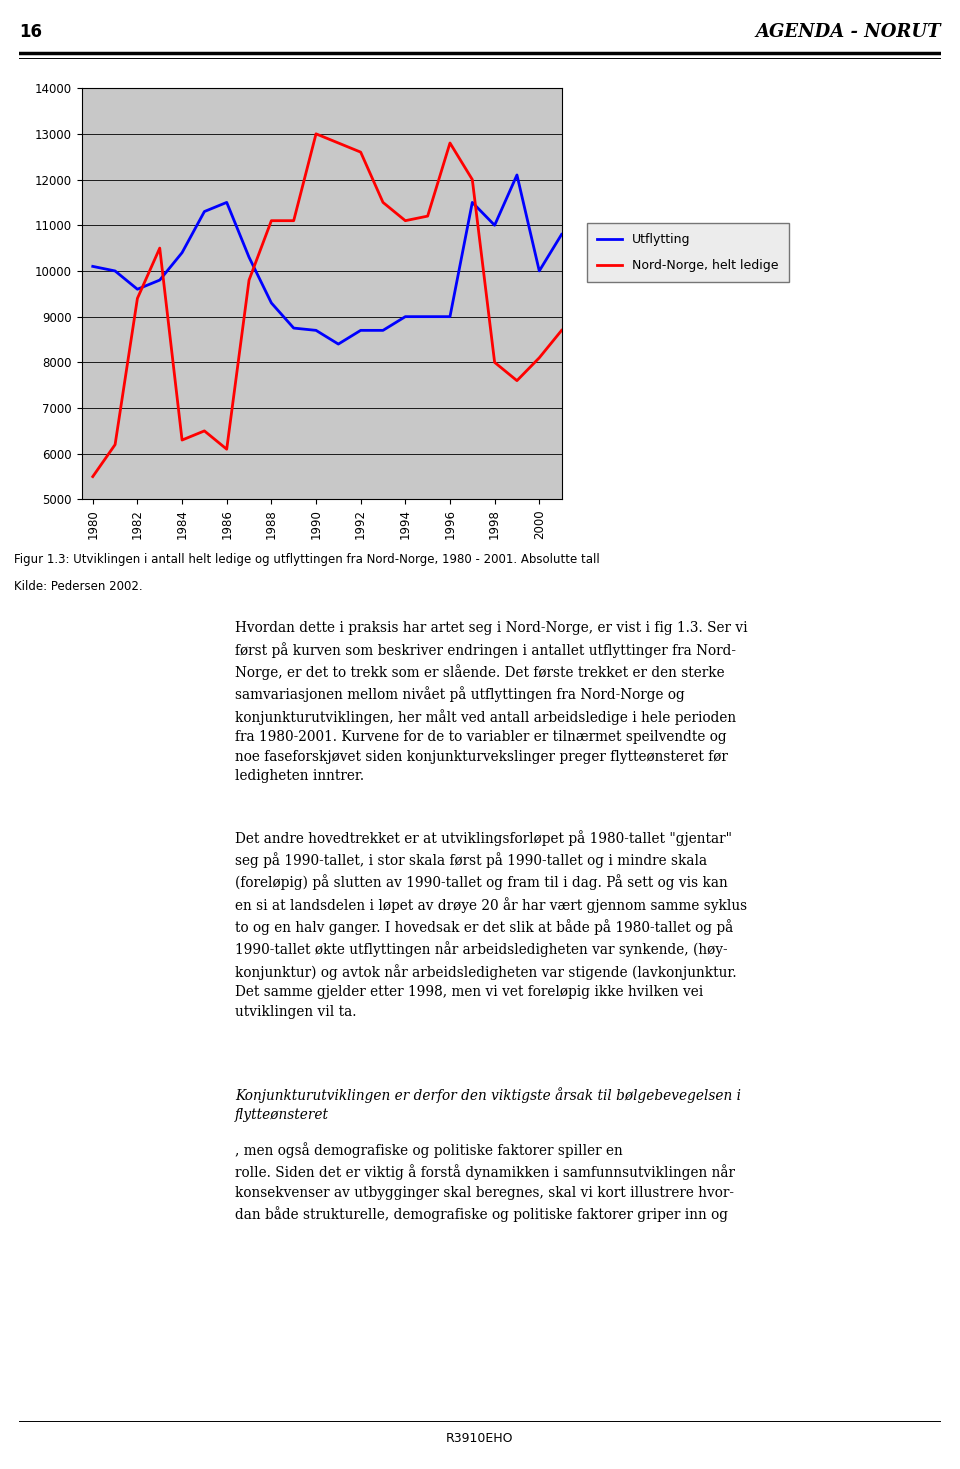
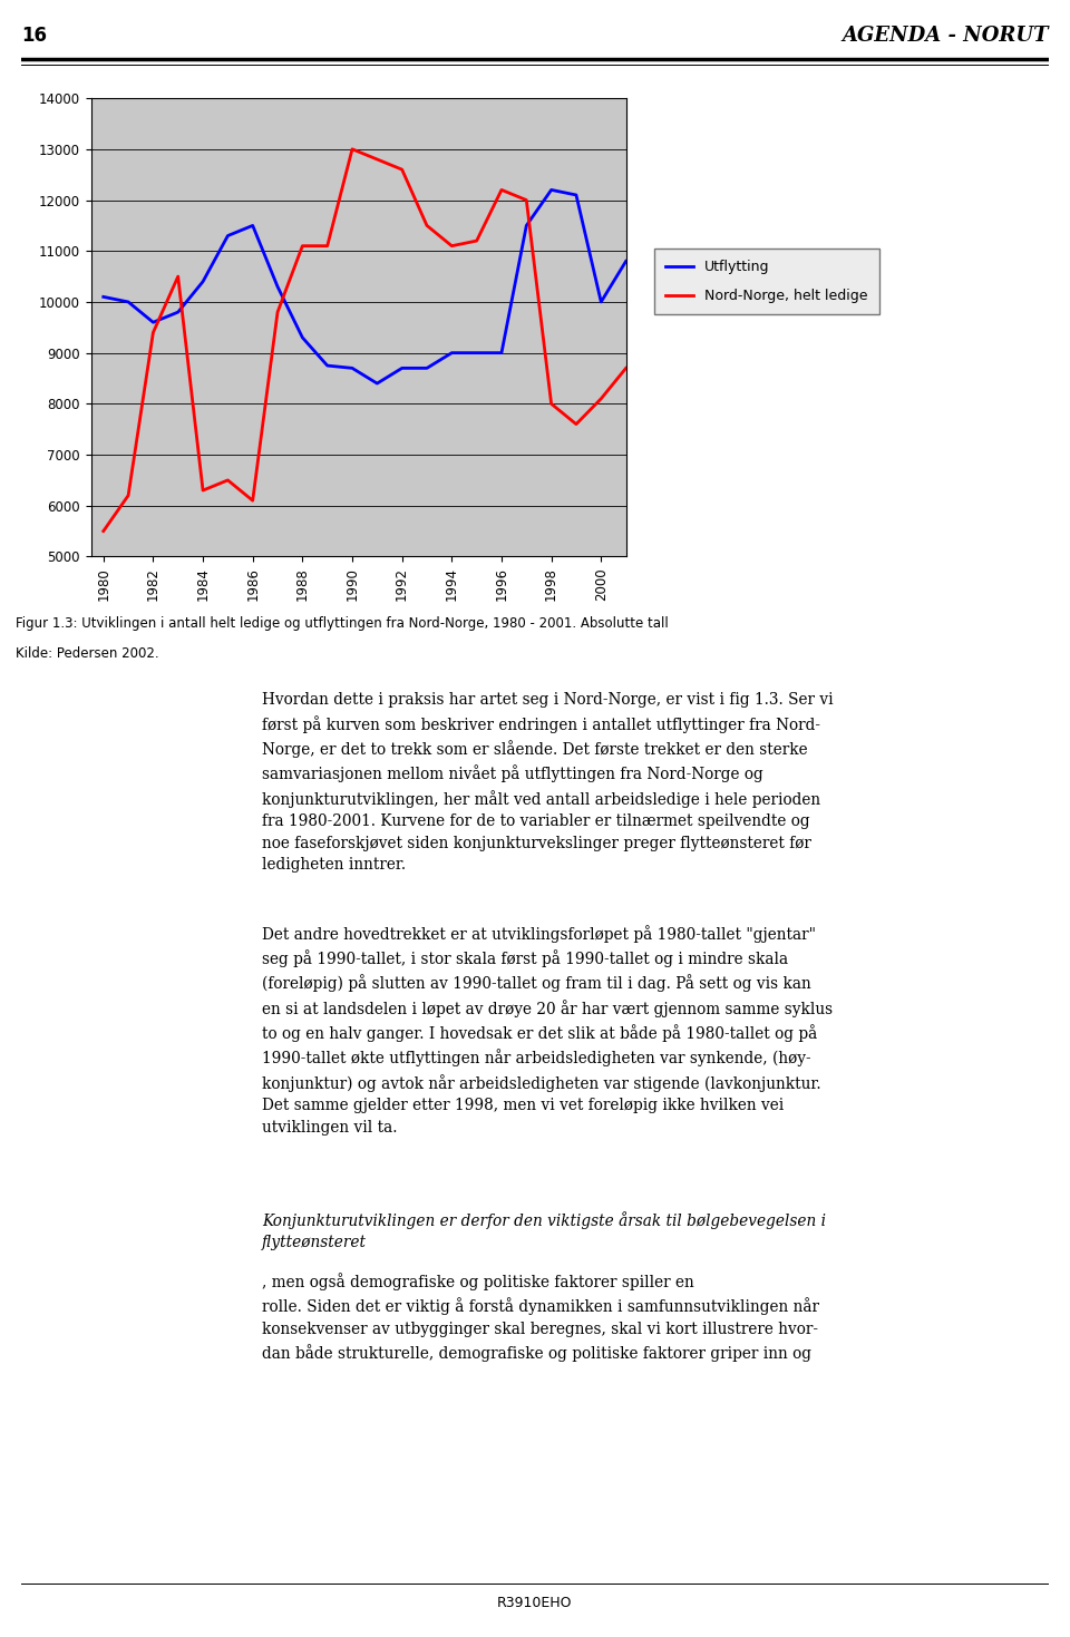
Nord-Norge, helt ledige/1996: 12800 -> 12200
Utflytting/1998: 11000 -> 12200
